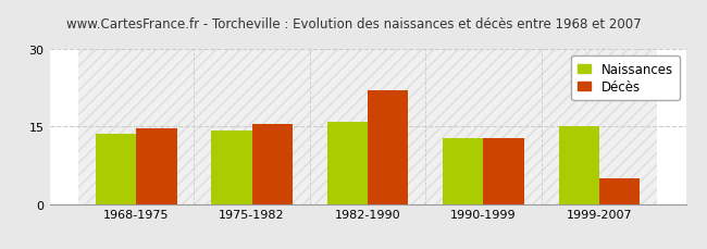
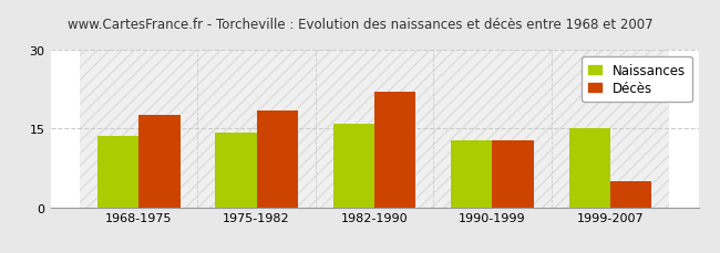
Décès/1968-1975: 14.7 -> 17.5
Décès/1975-1982: 15.4 -> 18.5
